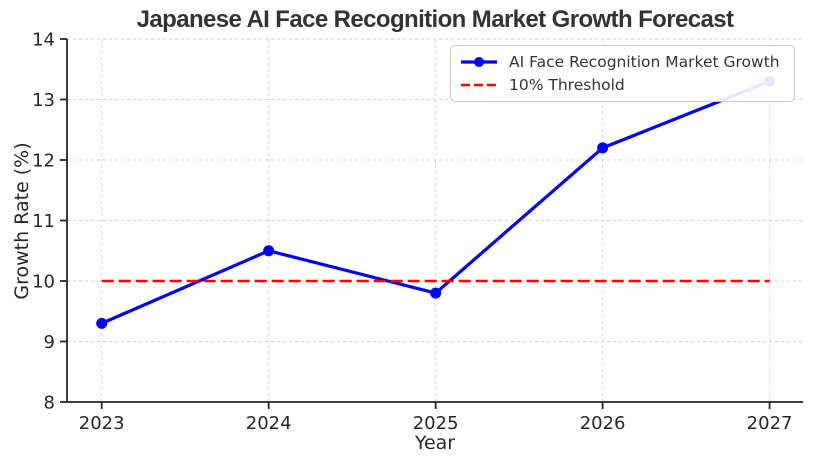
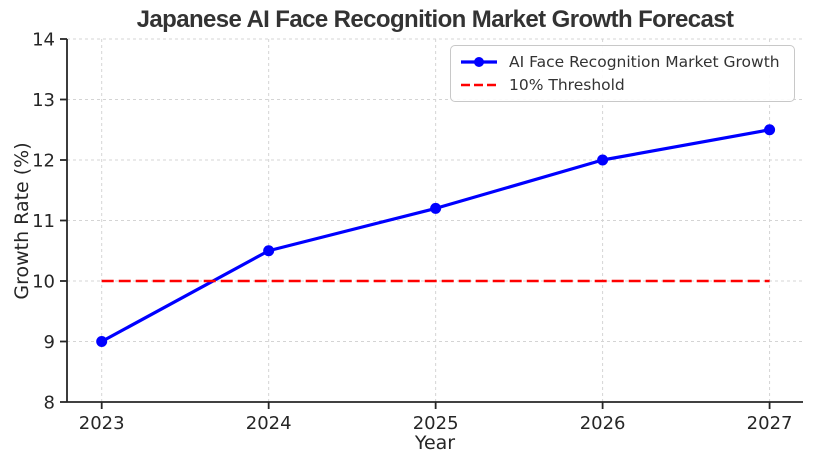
AI Face Recognition Market Growth/2023: 9.3 -> 9.0
AI Face Recognition Market Growth/2025: 9.8 -> 11.2
AI Face Recognition Market Growth/2026: 12.2 -> 12.0
AI Face Recognition Market Growth/2027: 13.3 -> 12.5
